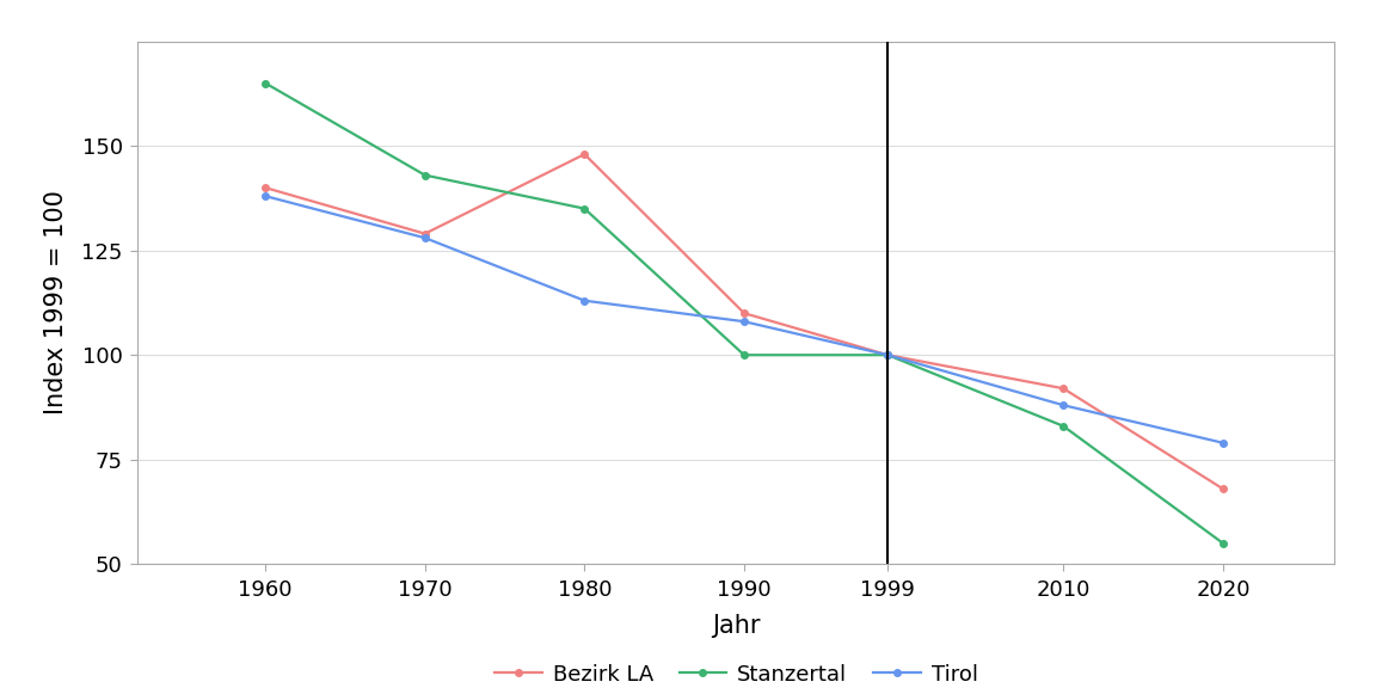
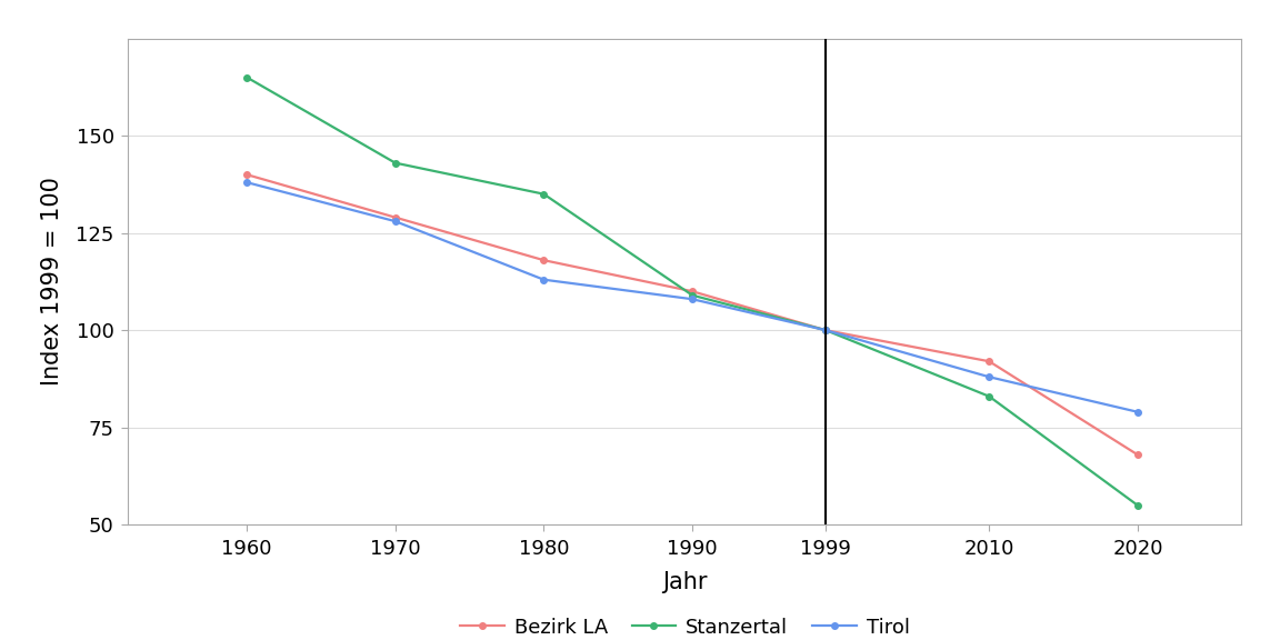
Bezirk LA/1980: 148 -> 118
Stanzertal/1990: 100 -> 109
